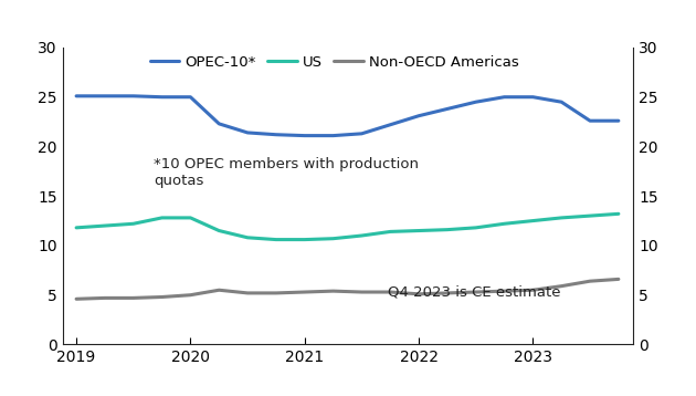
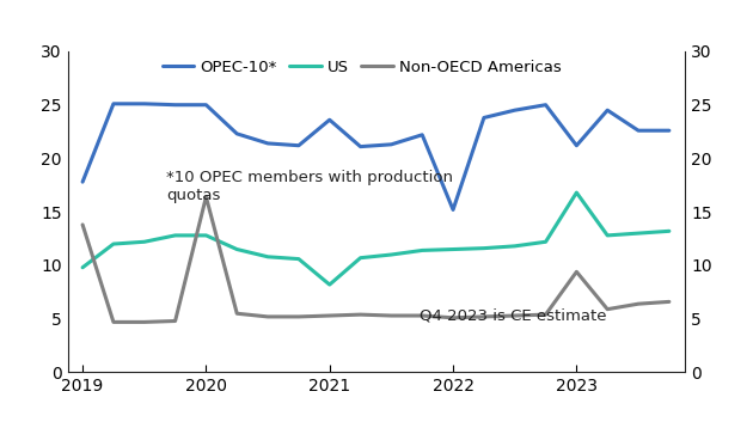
OPEC-10*/2019: 25.1 -> 17.8
US/2019: 11.8 -> 9.8
Non-OECD Americas/2019: 4.6 -> 13.8
Non-OECD Americas/2020: 5.0 -> 16.4
OPEC-10*/2021: 21.1 -> 23.6
US/2021: 10.6 -> 8.2
OPEC-10*/2022: 23.1 -> 15.2
OPEC-10*/2023: 25.0 -> 21.2
US/2023: 12.5 -> 16.8
Non-OECD Americas/2023: 5.5 -> 9.4
